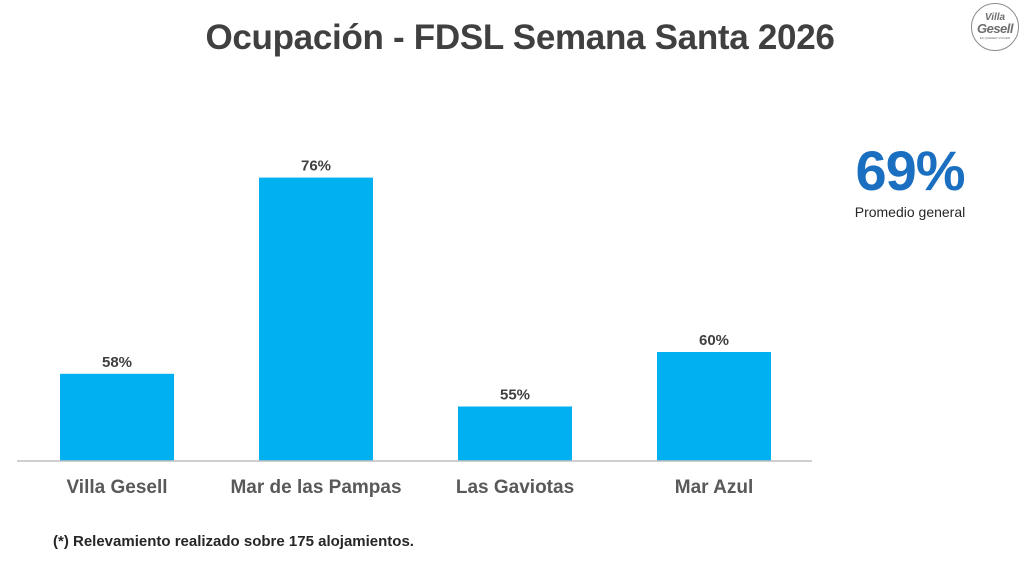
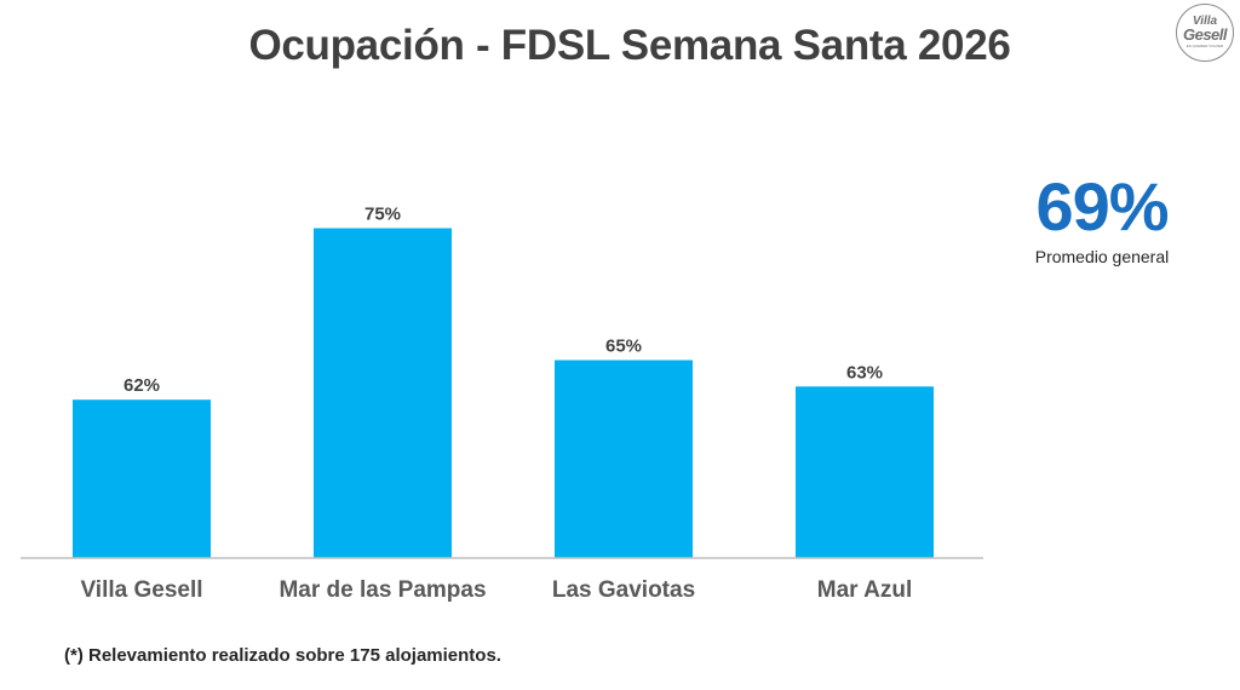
Villa Gesell: 58% -> 62%
Mar de las Pampas: 76% -> 75%
Las Gaviotas: 55% -> 65%
Mar Azul: 60% -> 63%
